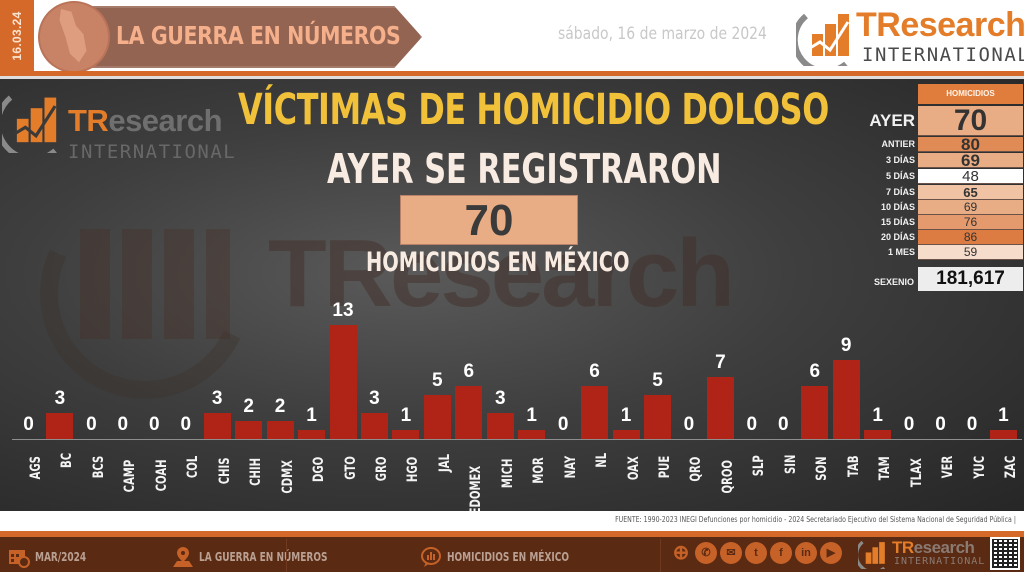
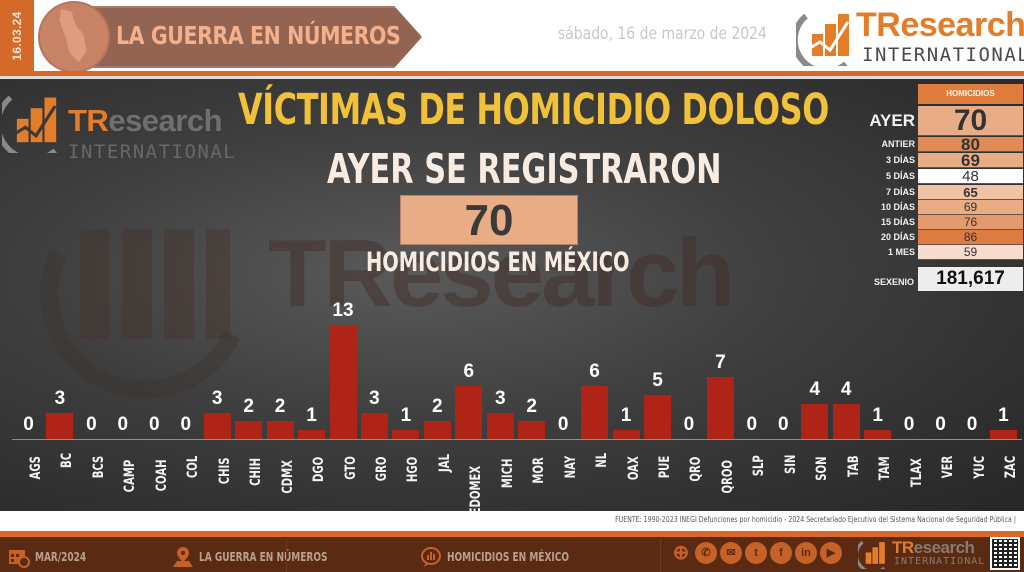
JAL: 5 -> 2
MOR: 1 -> 2
SON: 6 -> 4
TAB: 9 -> 4
